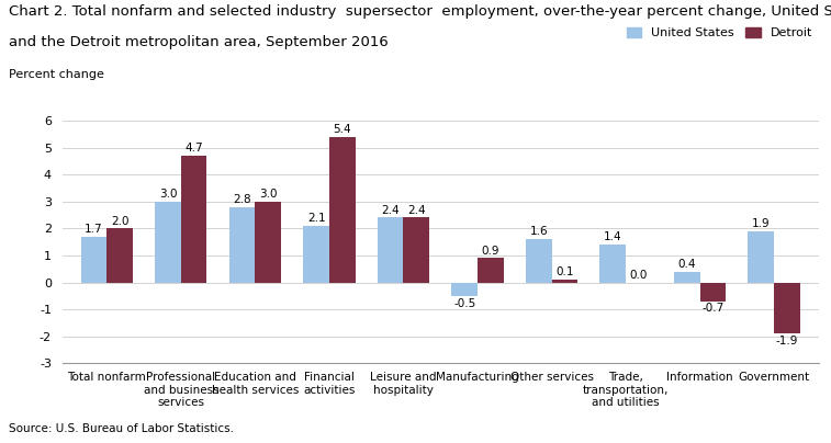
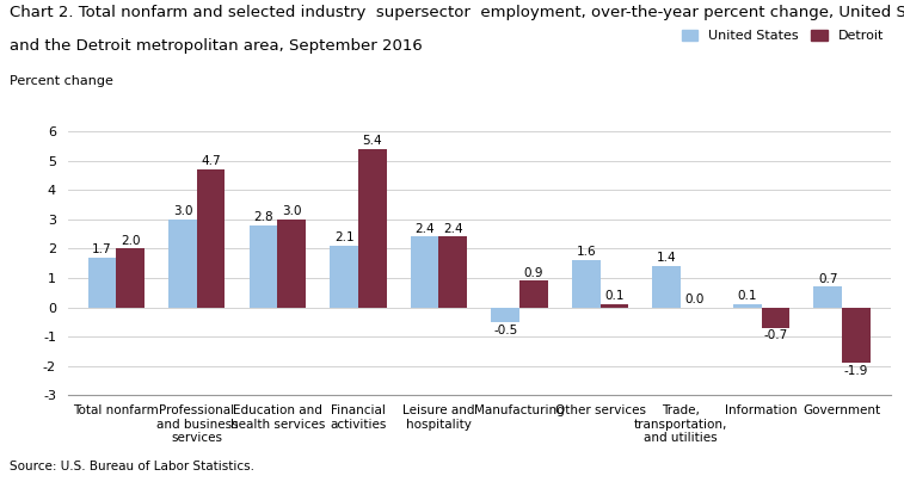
United States/Information: 0.4 -> 0.1
United States/Government: 1.9 -> 0.7
